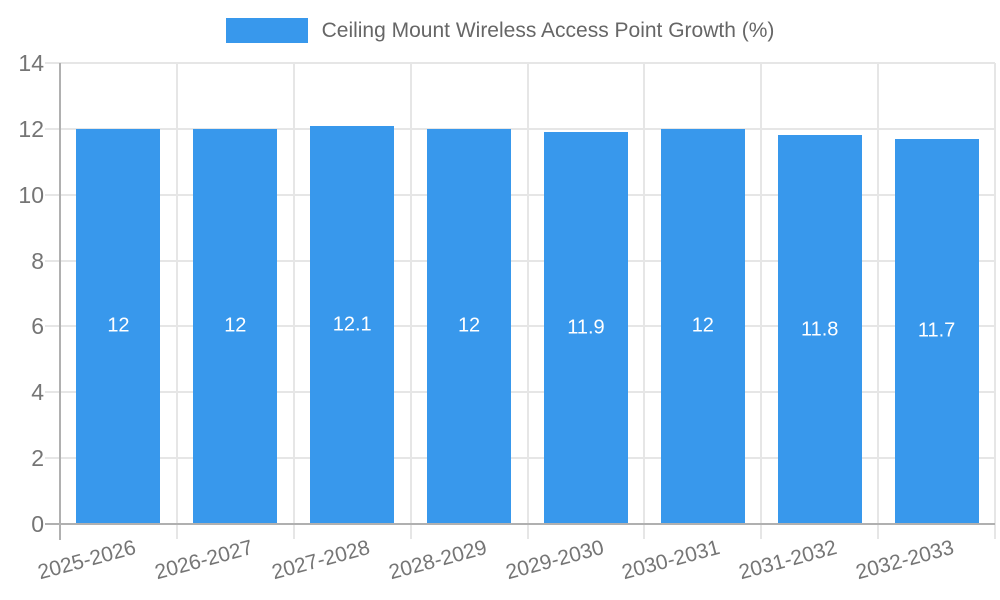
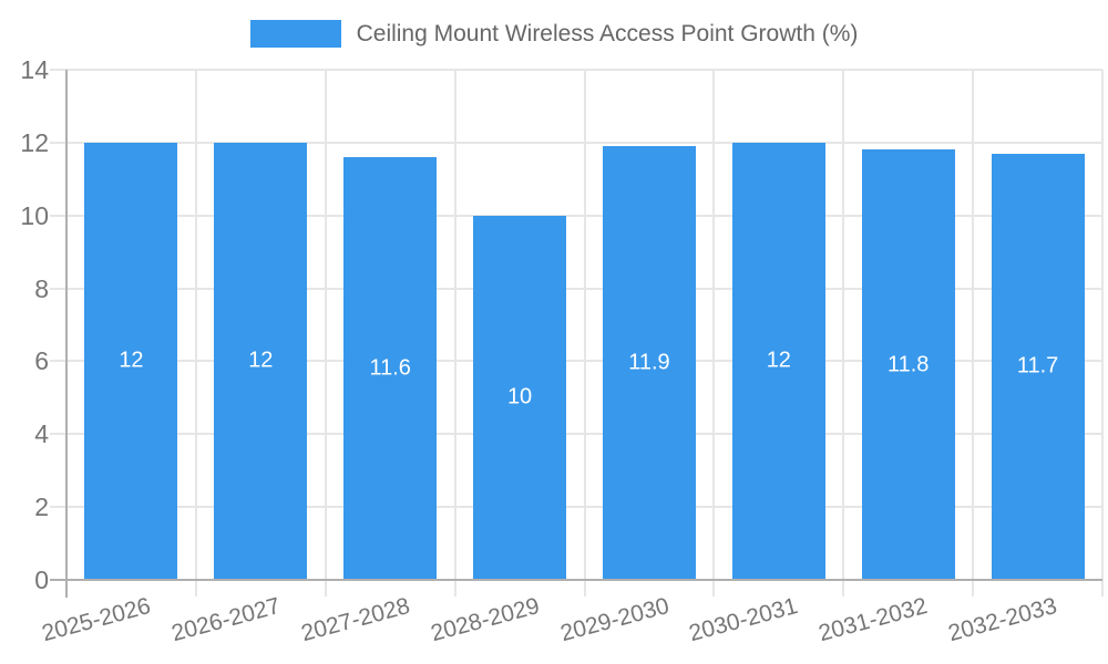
2027-2028: 12.1 -> 11.6
2028-2029: 12 -> 10
